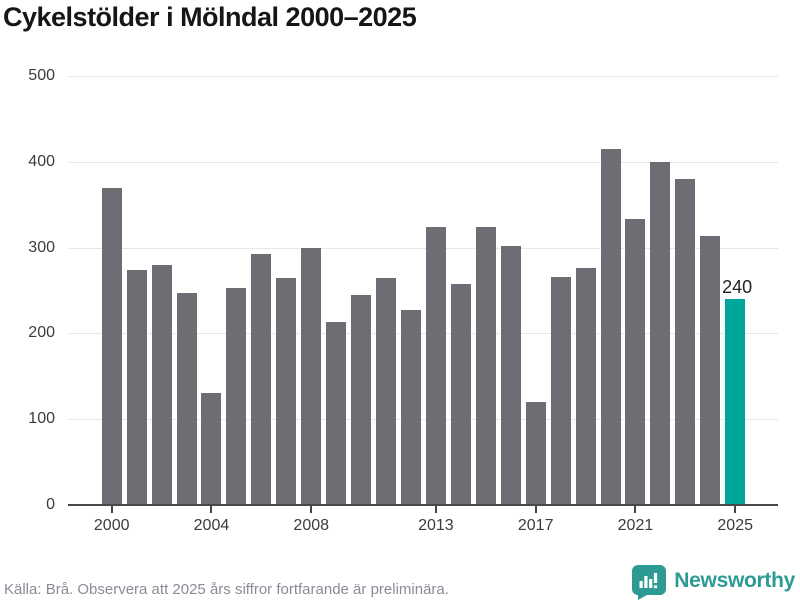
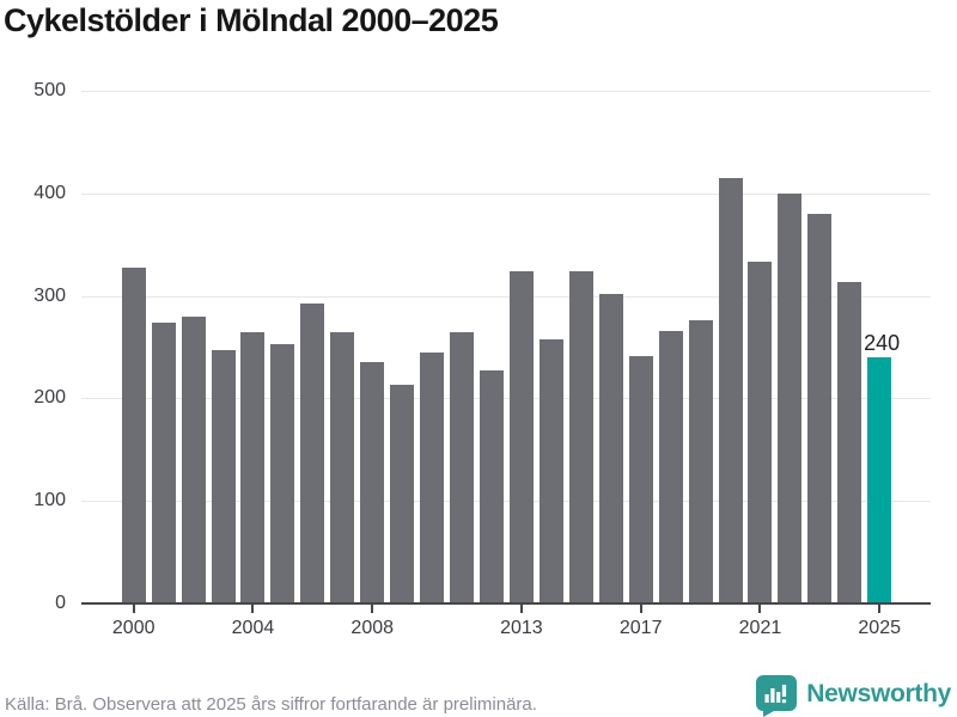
2000: 370 -> 330
2004: 130 -> 260
2008: 300 -> 240
2017: 120 -> 240
